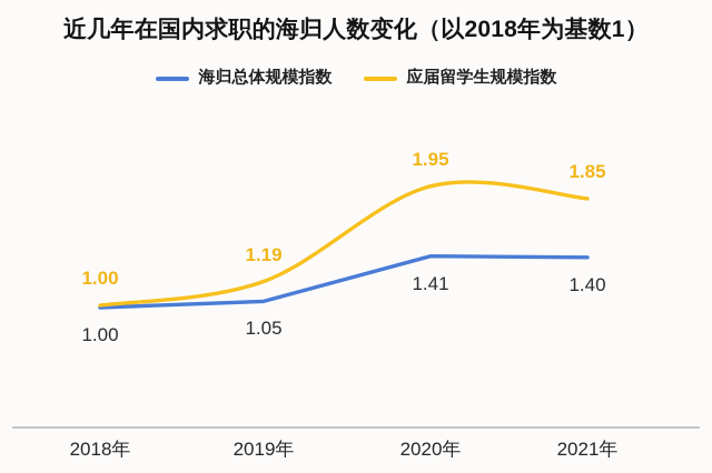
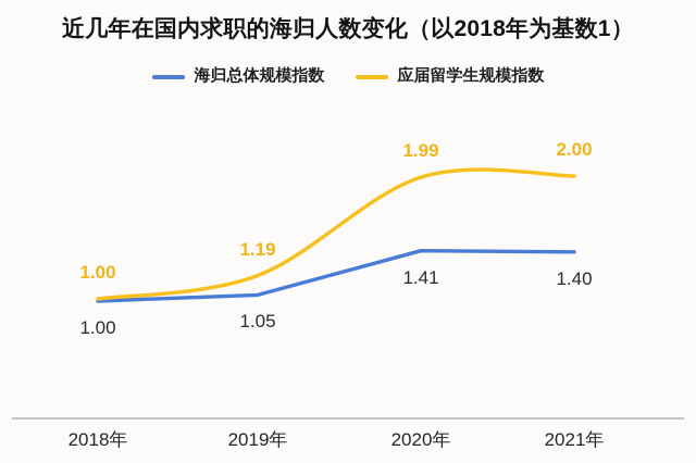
应届留学生规模指数/2020年: 1.95 -> 1.99
应届留学生规模指数/2021年: 1.85 -> 2.00
